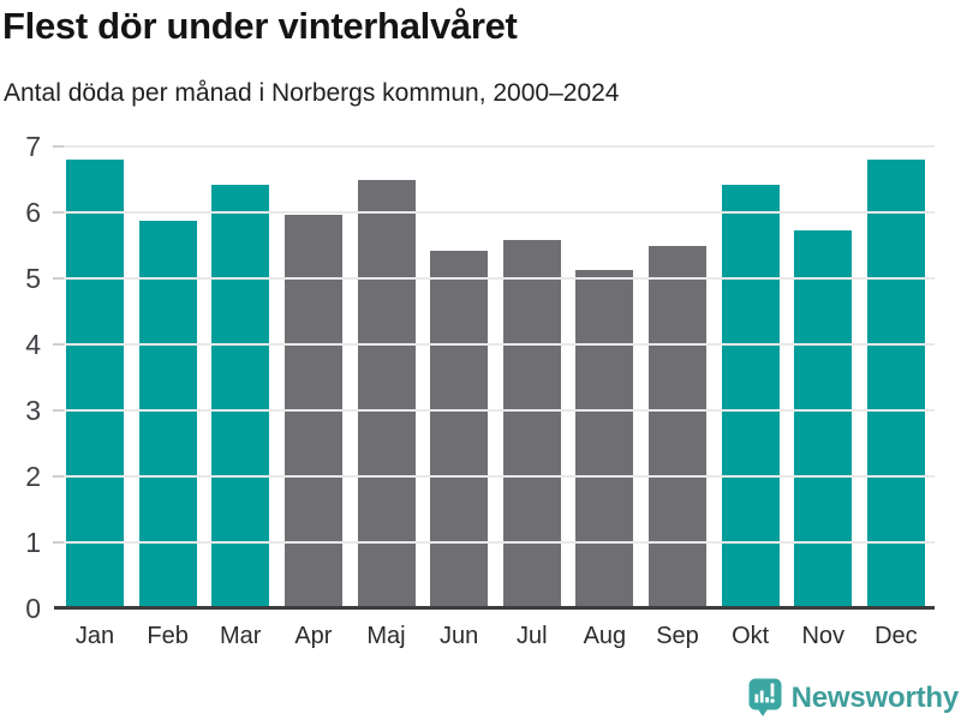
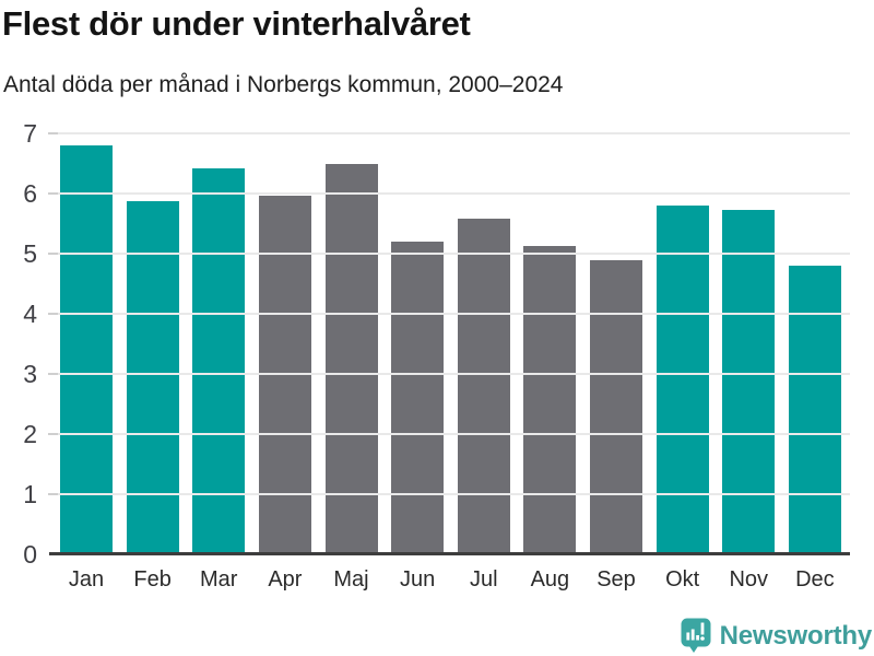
Jun: 5.4 -> 5.2
Sep: 5.5 -> 4.9
Okt: 6.4 -> 5.8
Dec: 6.8 -> 4.8
